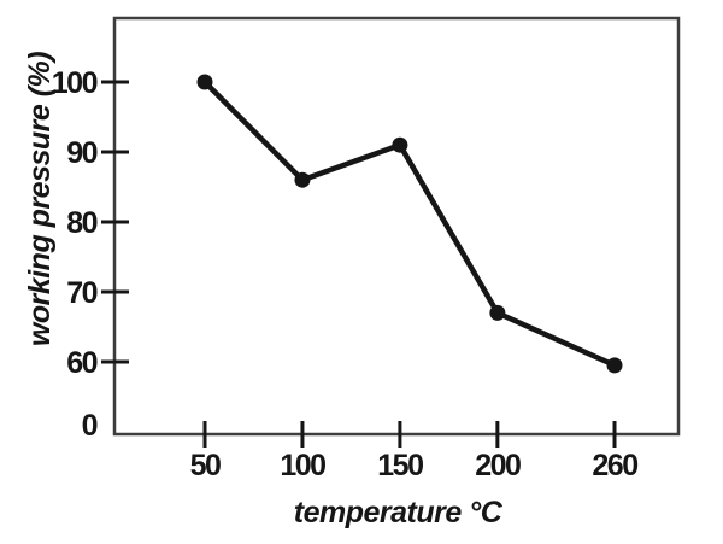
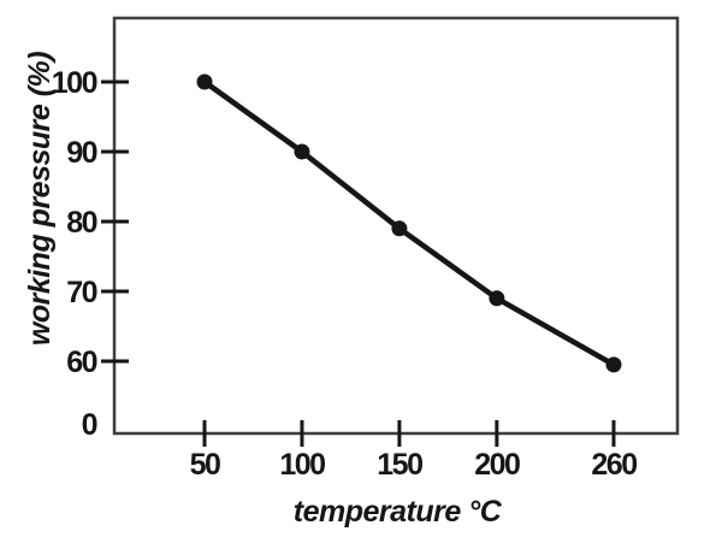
100: 86 -> 90
150: 91 -> 79
200: 67 -> 69
